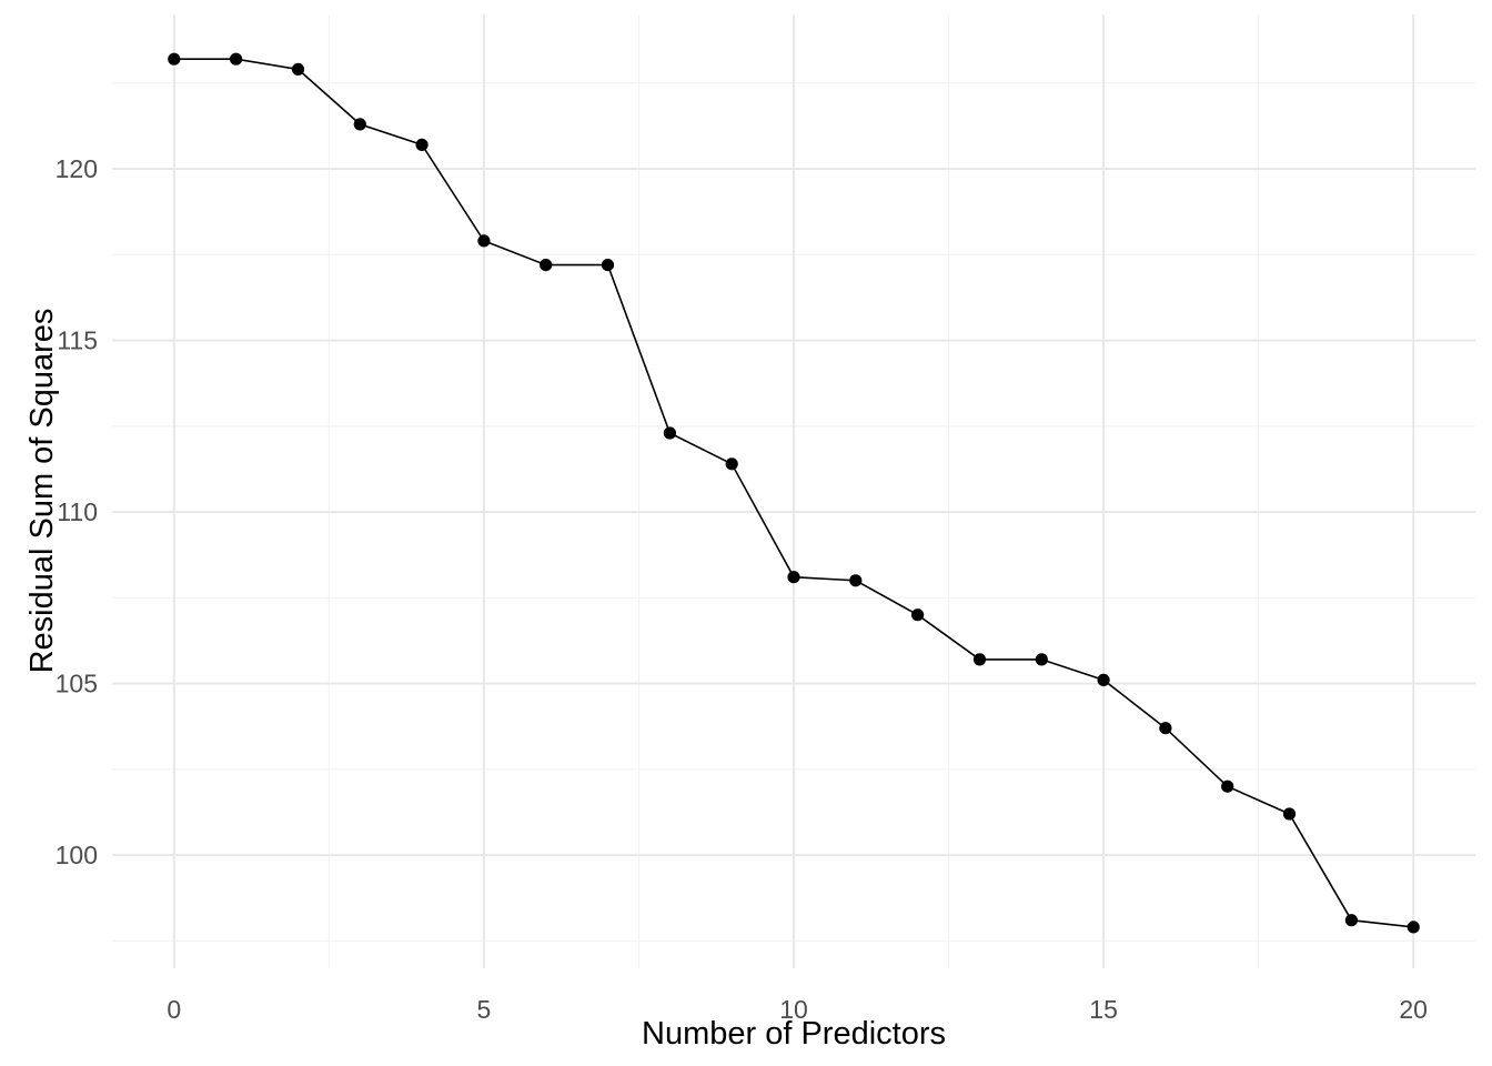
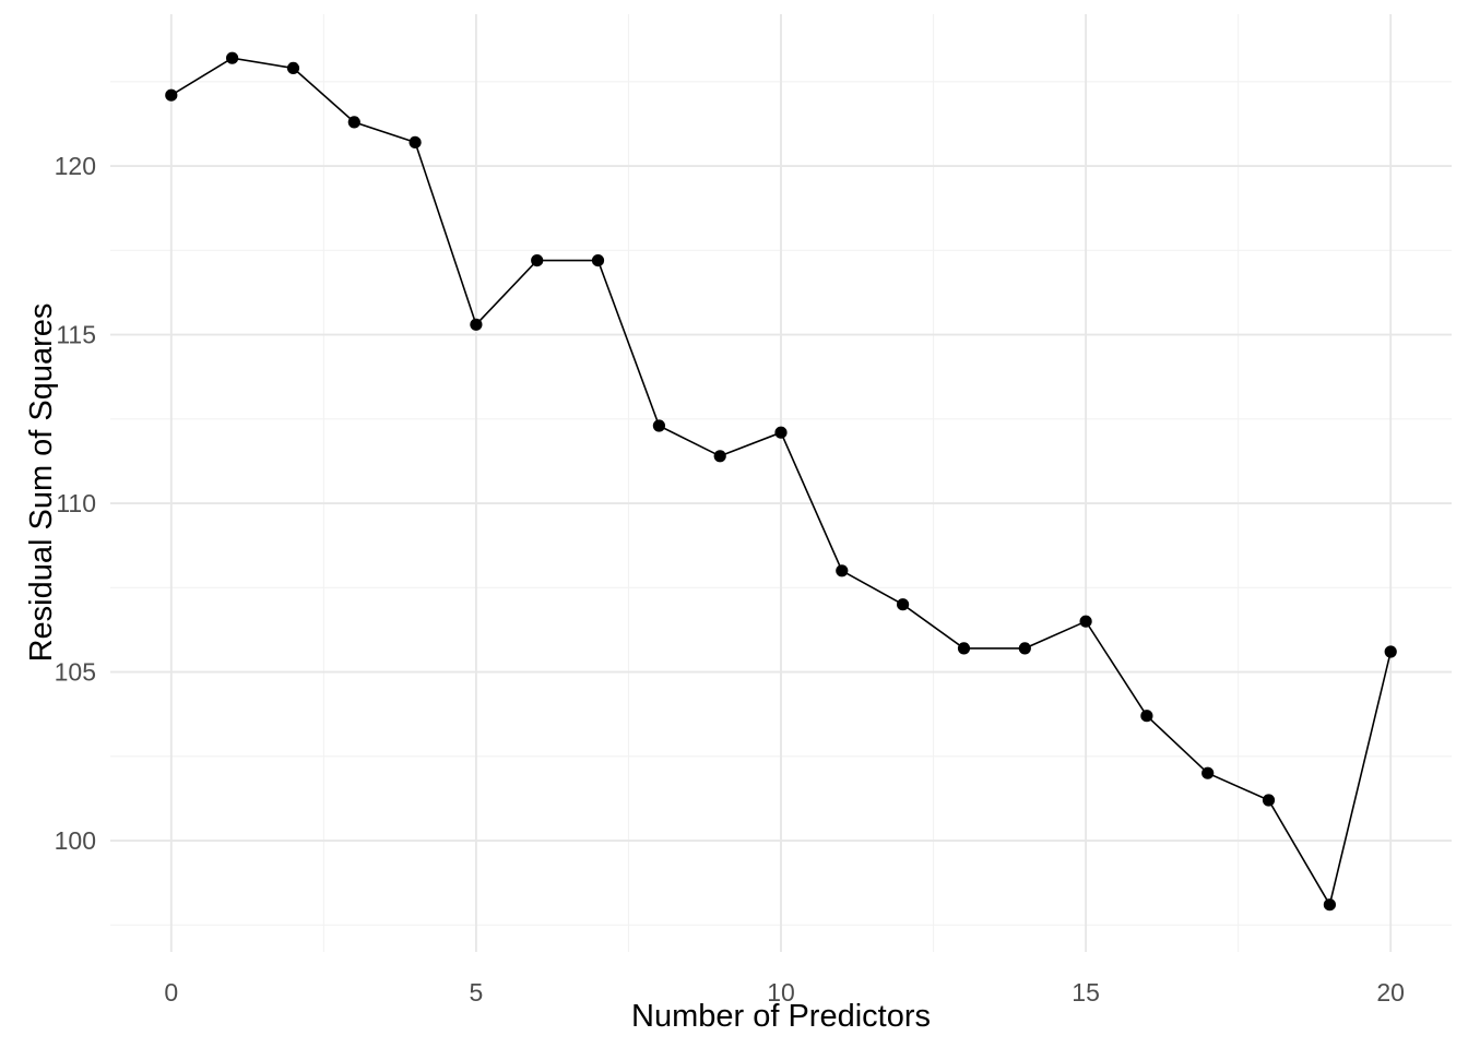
0: 123.2 -> 122.1
5: 117.9 -> 115.3
10: 108.1 -> 112.1
15: 105.1 -> 106.5
20: 97.9 -> 105.6
